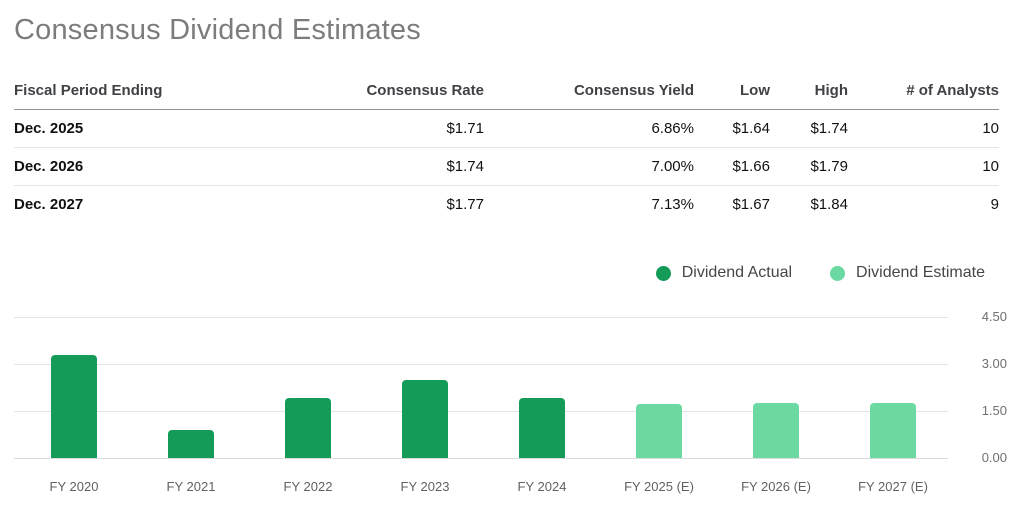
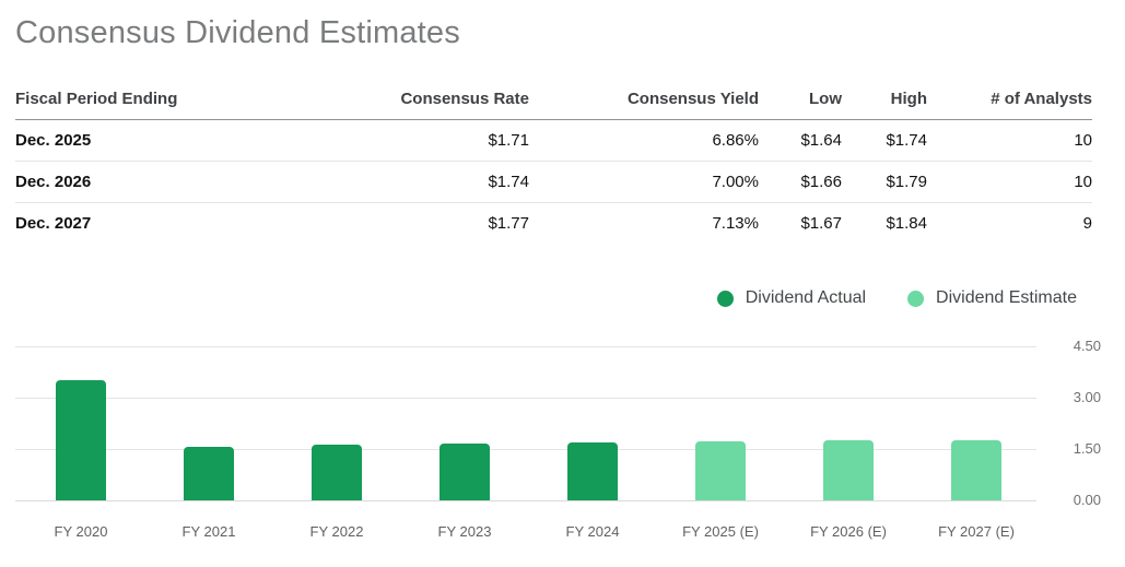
Dividend Actual/FY 2020: 3.3 -> 3.5
Dividend Actual/FY 2021: 0.9 -> 1.6
Dividend Actual/FY 2022: 1.9 -> 1.6
Dividend Actual/FY 2023: 2.5 -> 1.6
Dividend Actual/FY 2024: 1.9 -> 1.7
